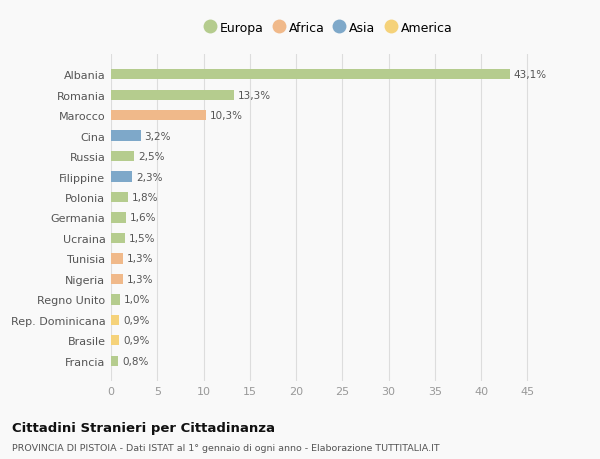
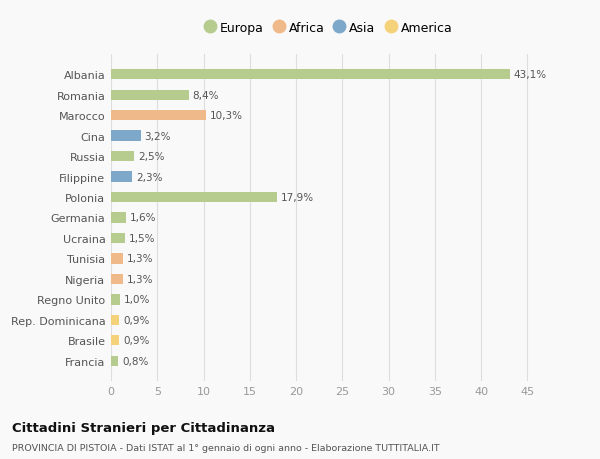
Romania: 13,3% -> 8,4%
Polonia: 1,8% -> 17,9%
